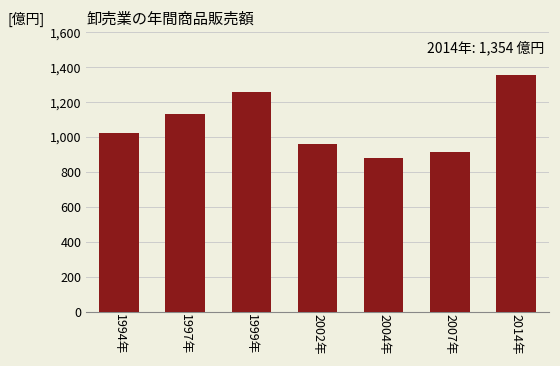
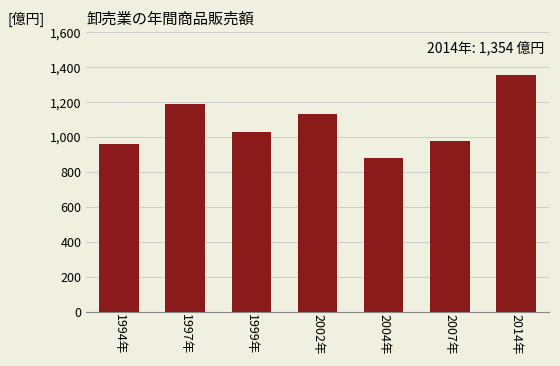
1994年: 1,020 -> 960
1997年: 1,130 -> 1,190
1999年: 1,260 -> 1,030
2002年: 960 -> 1,130
2007年: 920 -> 980
